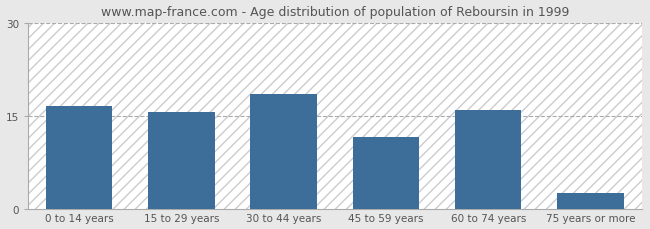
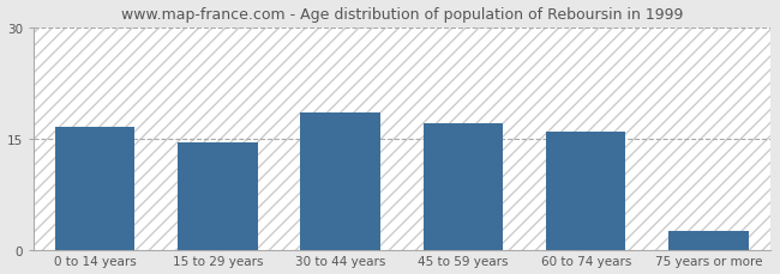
15 to 29 years: 15.6 -> 14.5
45 to 59 years: 11.6 -> 17.0
